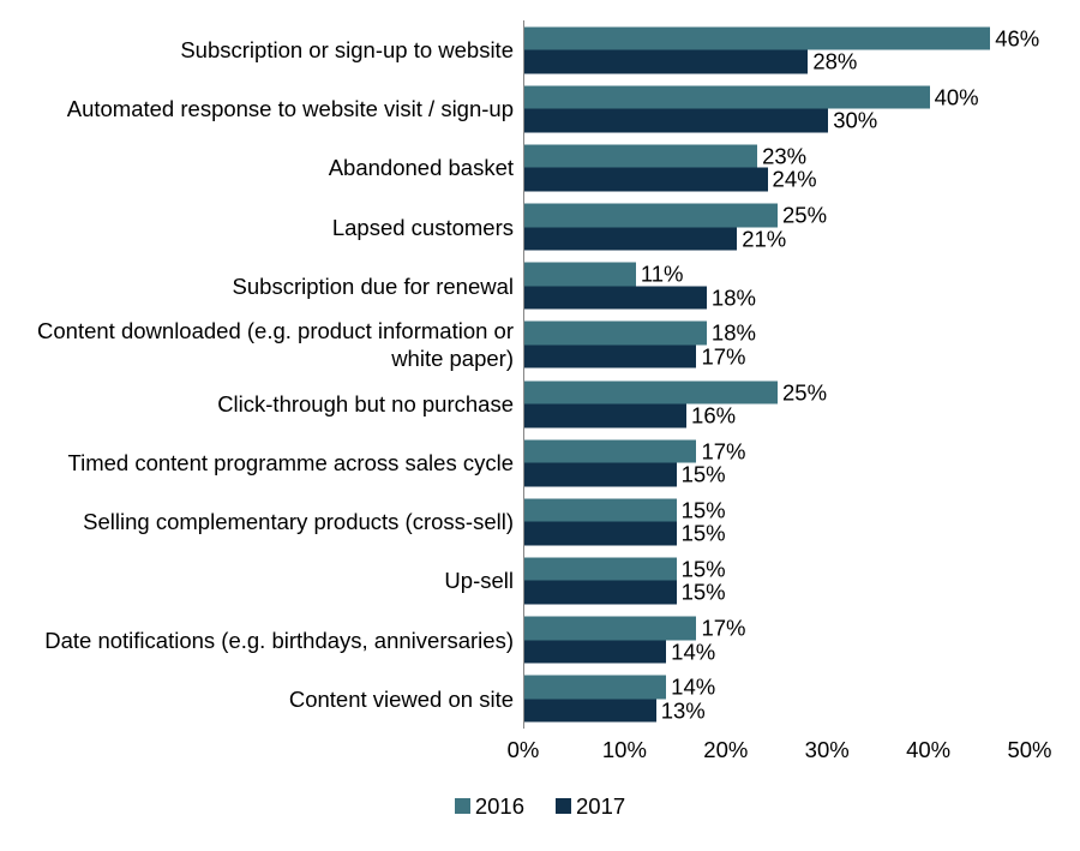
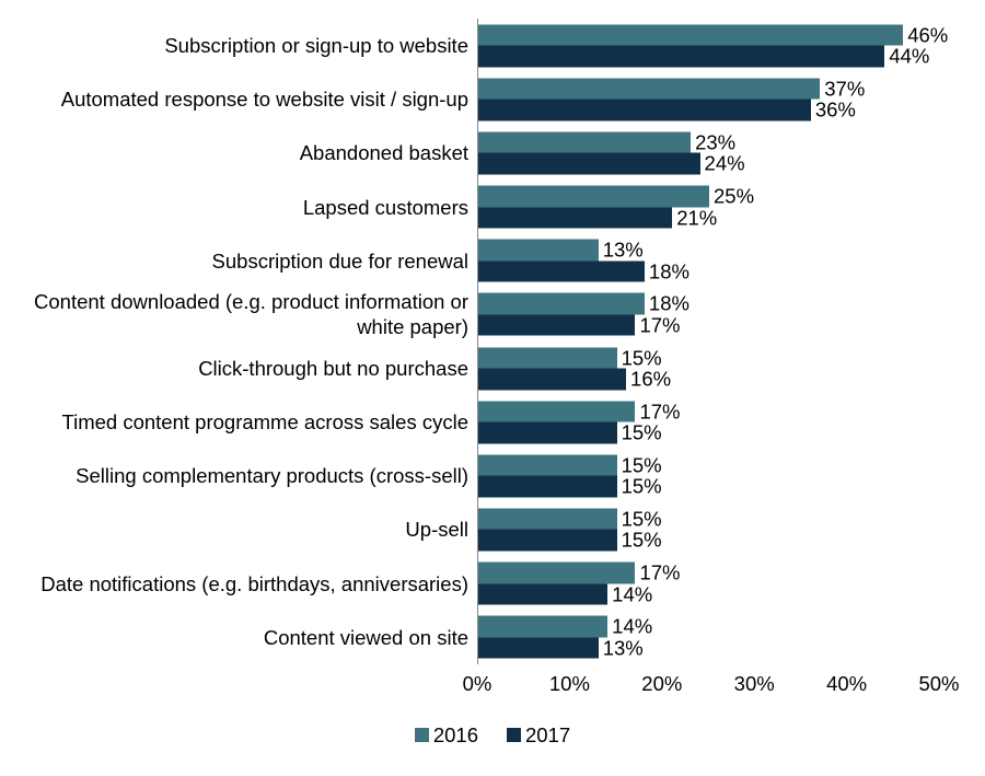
2017/Subscription or sign-up to website: 28% -> 44%
2016/Automated response to website visit / sign-up: 40% -> 37%
2017/Automated response to website visit / sign-up: 30% -> 36%
2016/Subscription due for renewal: 11% -> 13%
2016/Click-through but no purchase: 25% -> 15%
